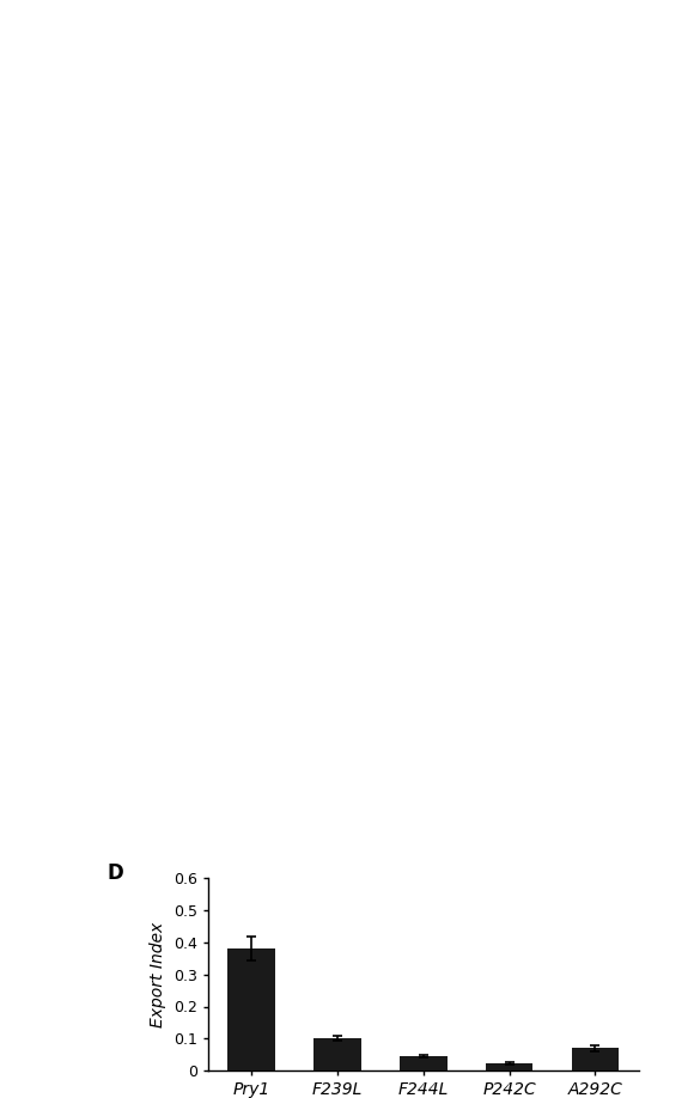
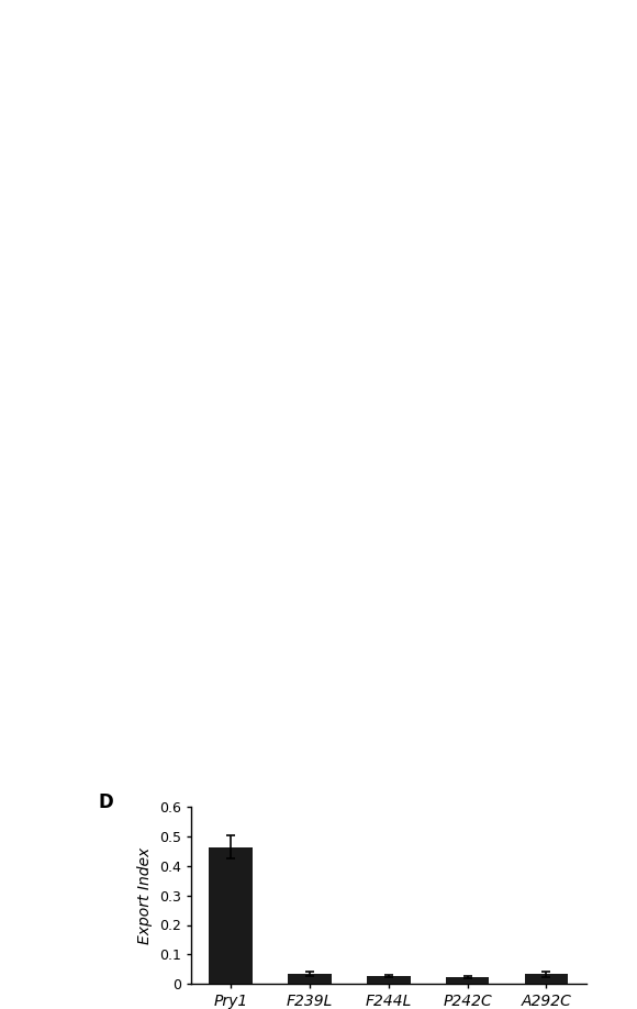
Pry1: 0.380 -> 0.465
F239L: 0.100 -> 0.033
F244L: 0.045 -> 0.025
A292C: 0.070 -> 0.032
